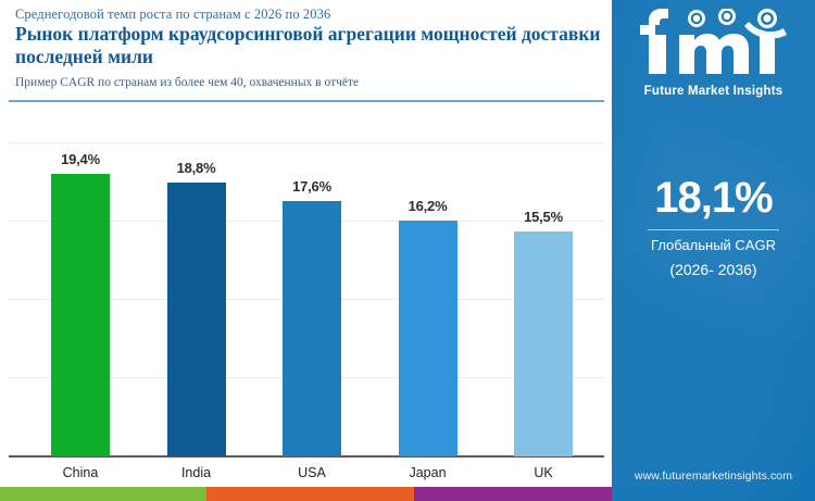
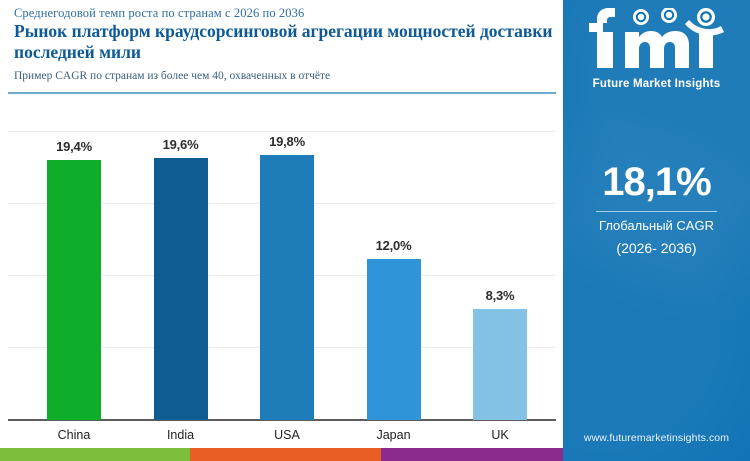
India: 18,8% -> 19,6%
USA: 17,6% -> 19,8%
Japan: 16,2% -> 12,0%
UK: 15,5% -> 8,3%
